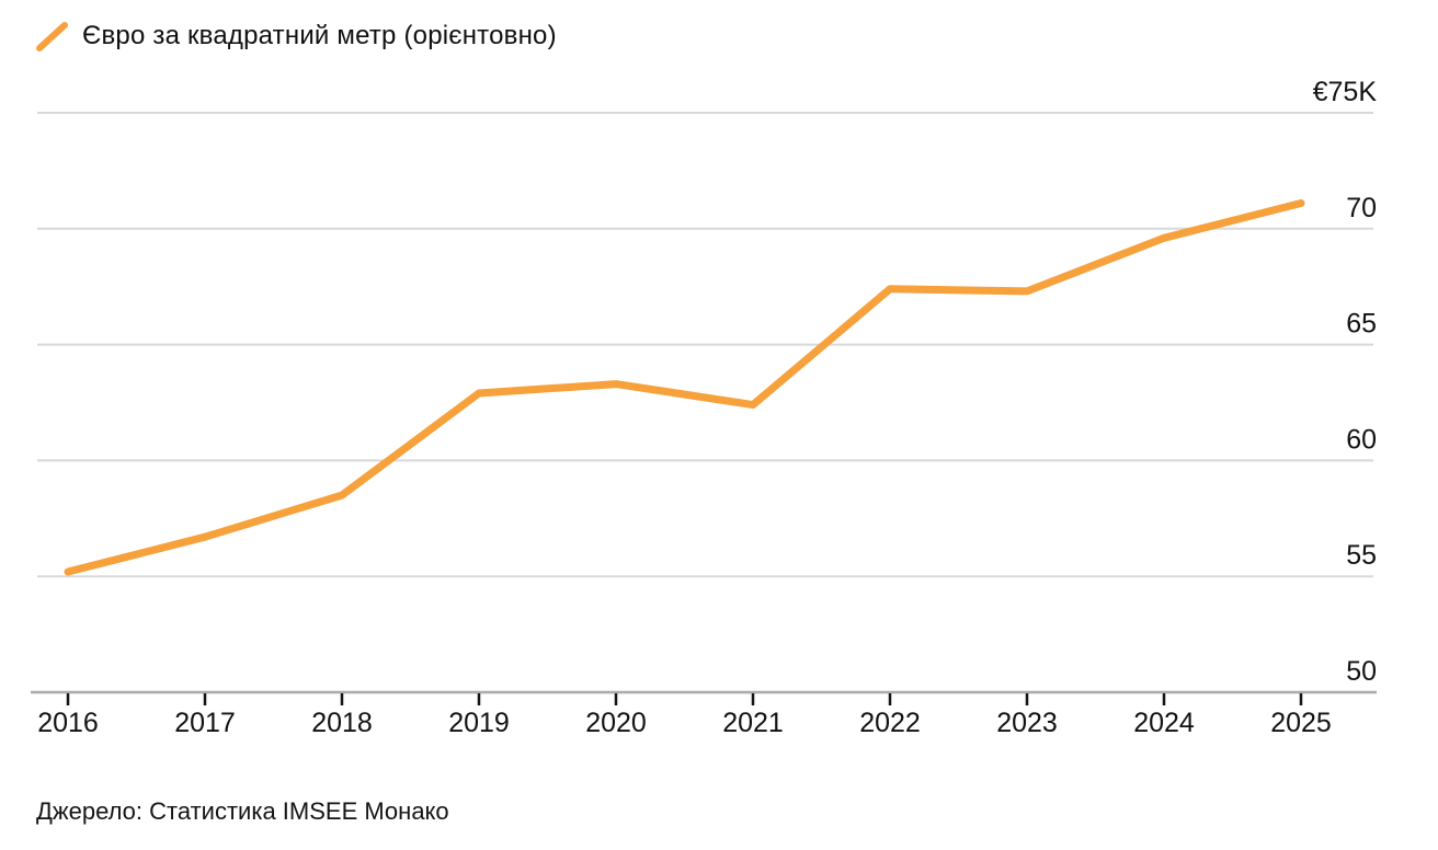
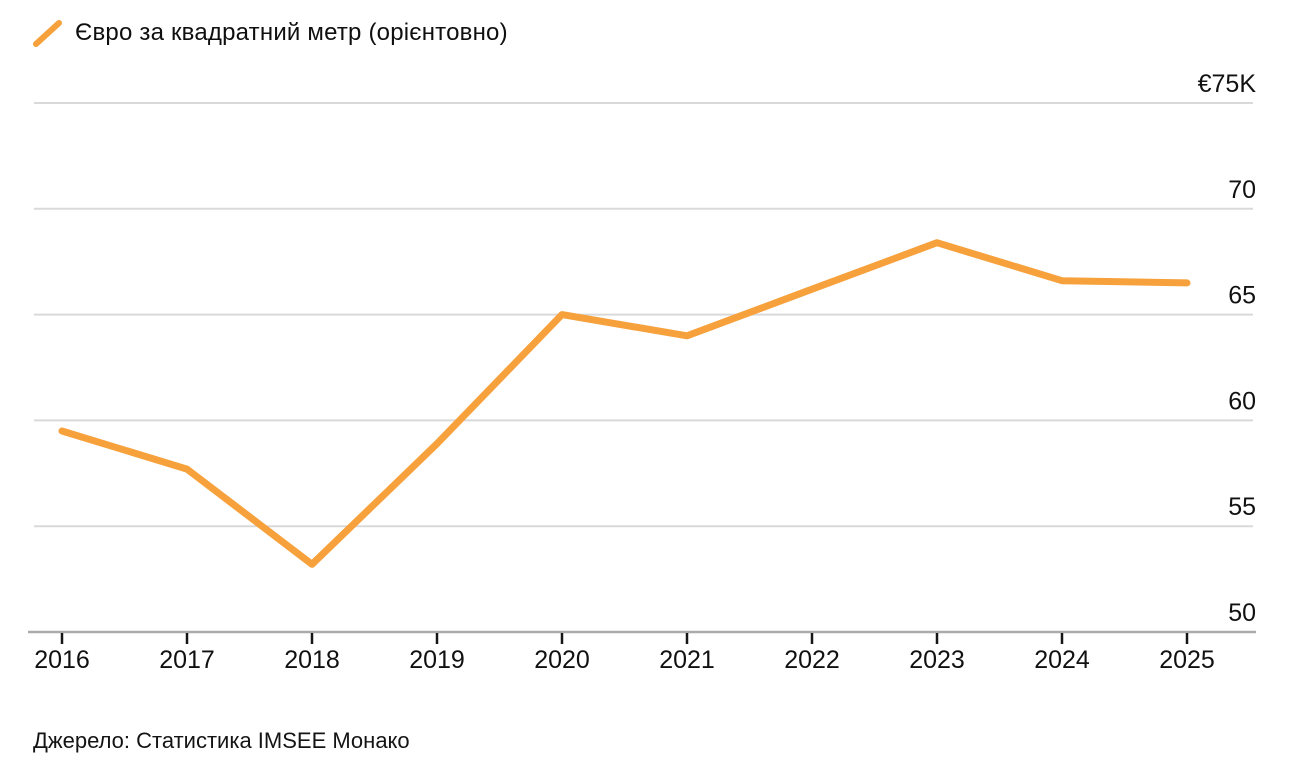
2016: €55.2K -> €59.5K
2017: €56.7K -> €57.7K
2018: €58.5K -> €53.2K
2019: €62.9K -> €58.9K
2020: €63.3K -> €65.0K
2021: €62.4K -> €64.0K
2022: €67.4K -> €66.2K
2023: €67.3K -> €68.4K
2024: €69.6K -> €66.6K
2025: €71.1K -> €66.5K
